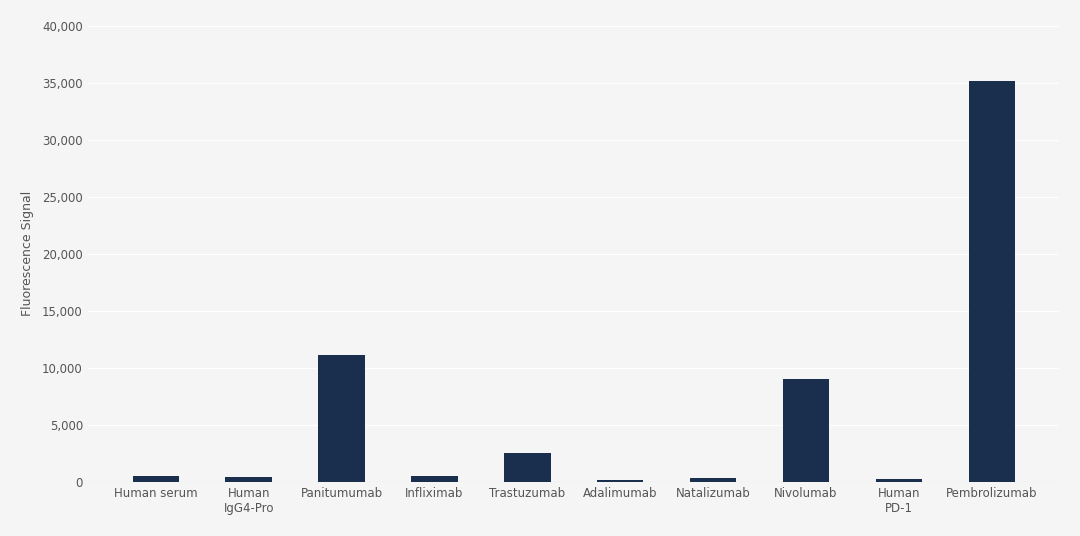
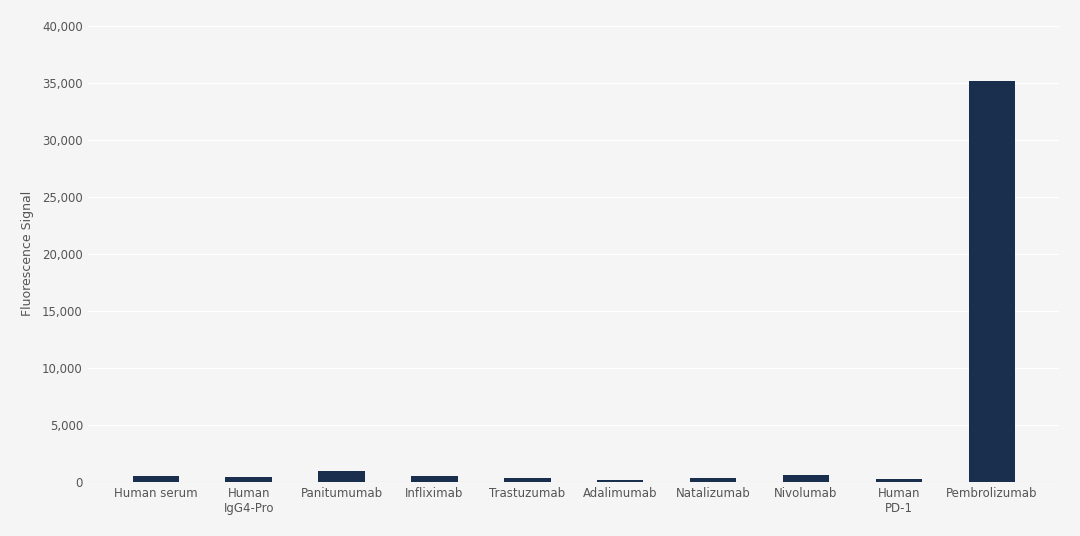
Panitumumab: 11,100 -> 900
Trastuzumab: 2,500 -> 300
Nivolumab: 9,000 -> 600
